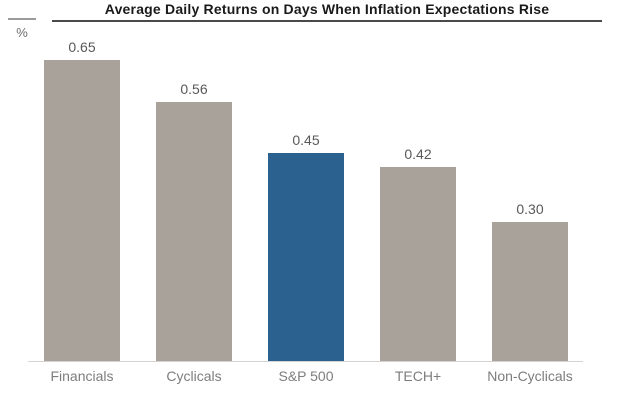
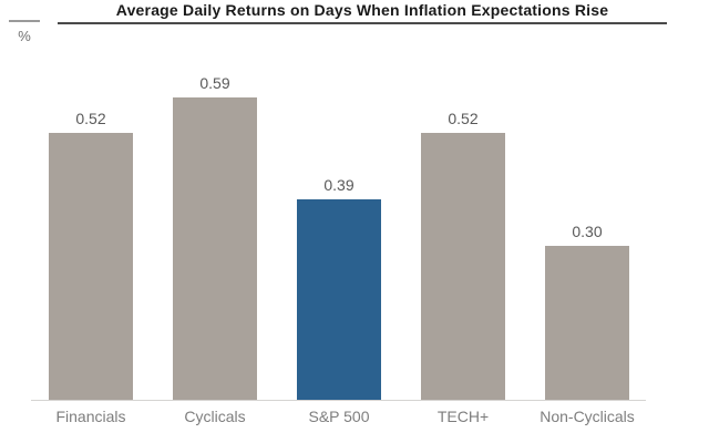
Financials: 0.65 -> 0.52
Cyclicals: 0.56 -> 0.59
S&P 500: 0.45 -> 0.39
TECH+: 0.42 -> 0.52
